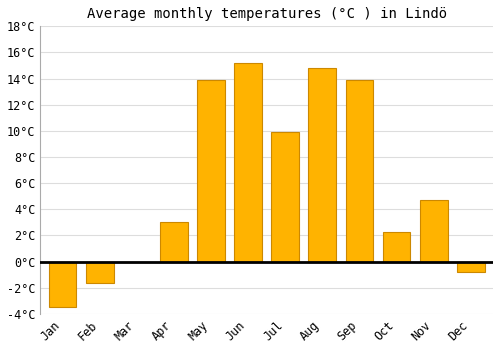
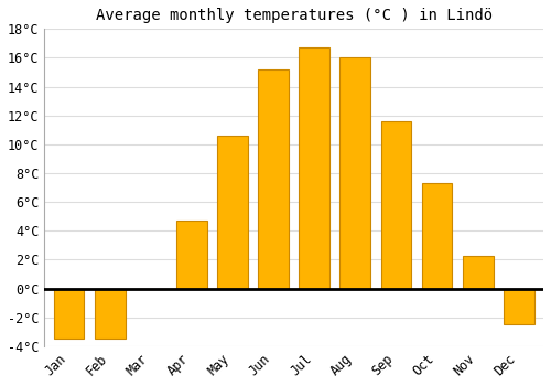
Feb: -1.6°C -> -3.5°C
Apr: 3.0°C -> 4.7°C
May: 13.9°C -> 10.6°C
Jul: 9.9°C -> 16.7°C
Aug: 14.8°C -> 16.0°C
Sep: 13.9°C -> 11.6°C
Oct: 2.3°C -> 7.3°C
Nov: 4.7°C -> 2.3°C
Dec: -0.8°C -> -2.5°C
